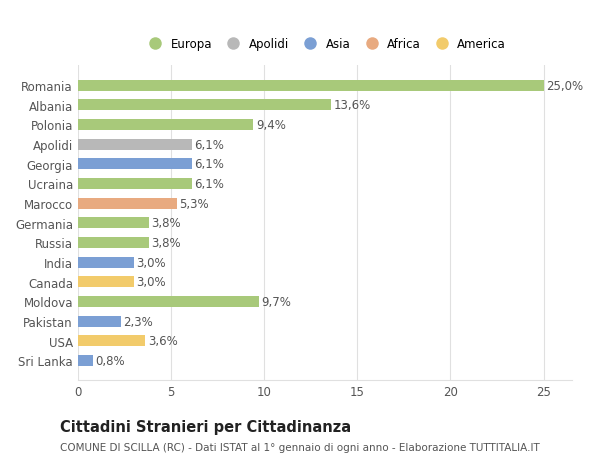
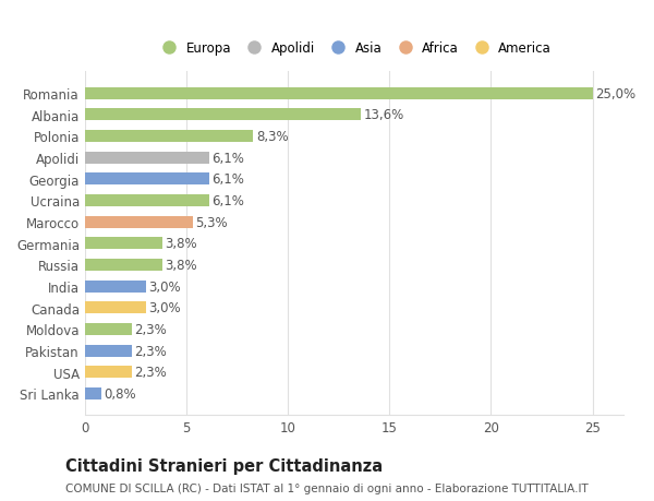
Polonia: 9,4% -> 8,3%
Moldova: 9,7% -> 2,3%
USA: 3,6% -> 2,3%
